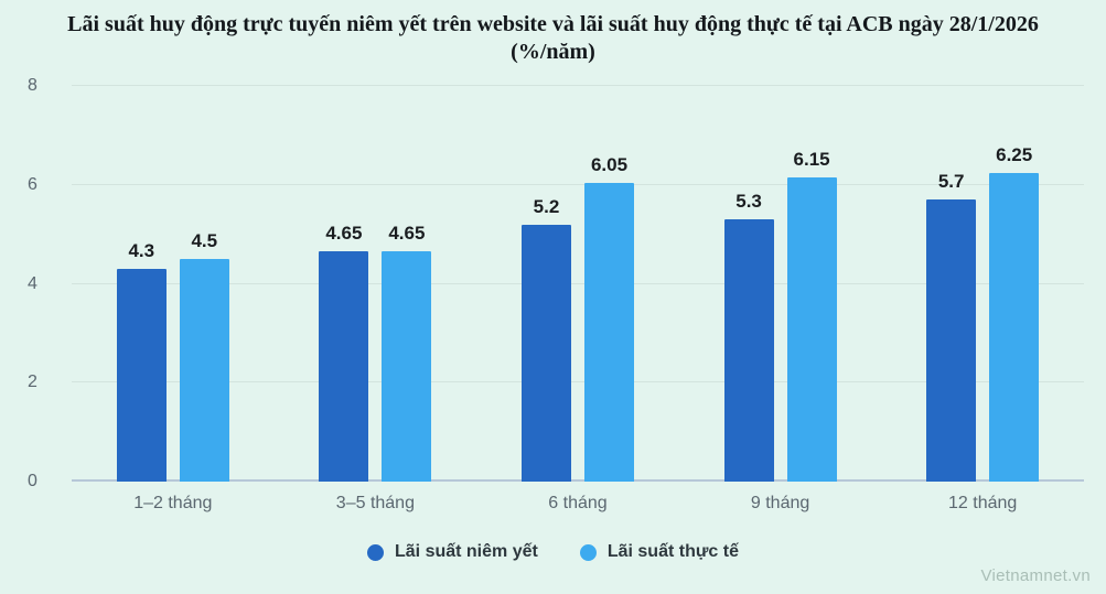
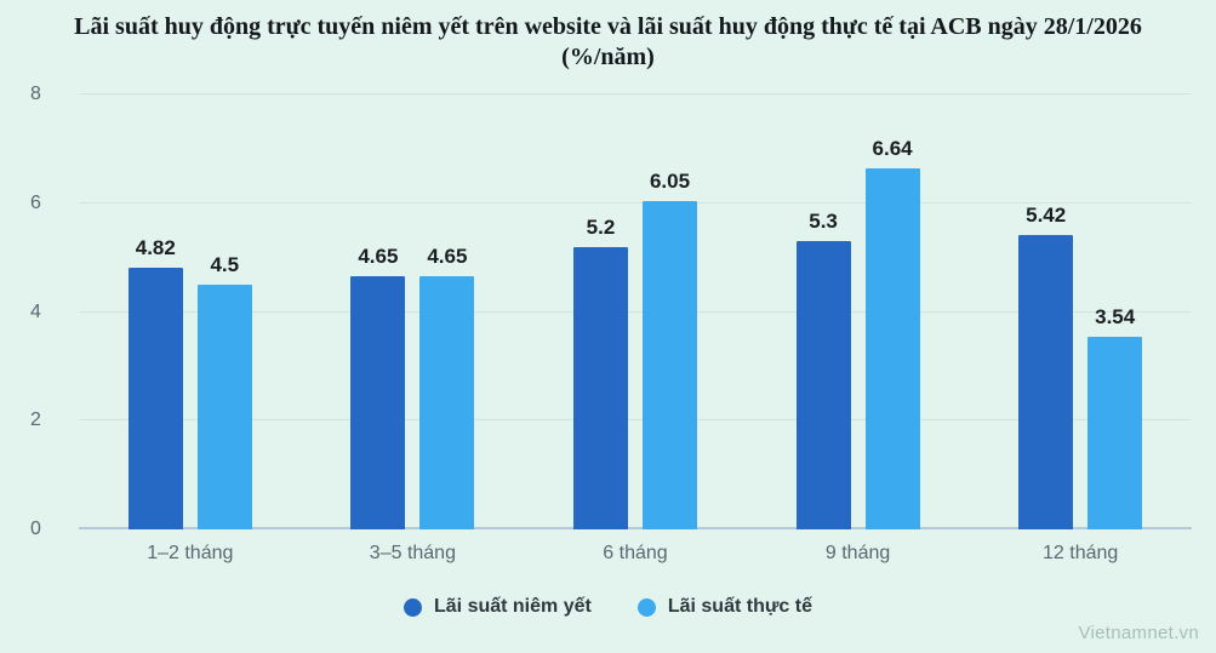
Lãi suất niêm yết/1–2 tháng: 4.3 -> 4.82
Lãi suất thực tế/9 tháng: 6.15 -> 6.64
Lãi suất niêm yết/12 tháng: 5.7 -> 5.42
Lãi suất thực tế/12 tháng: 6.25 -> 3.54
